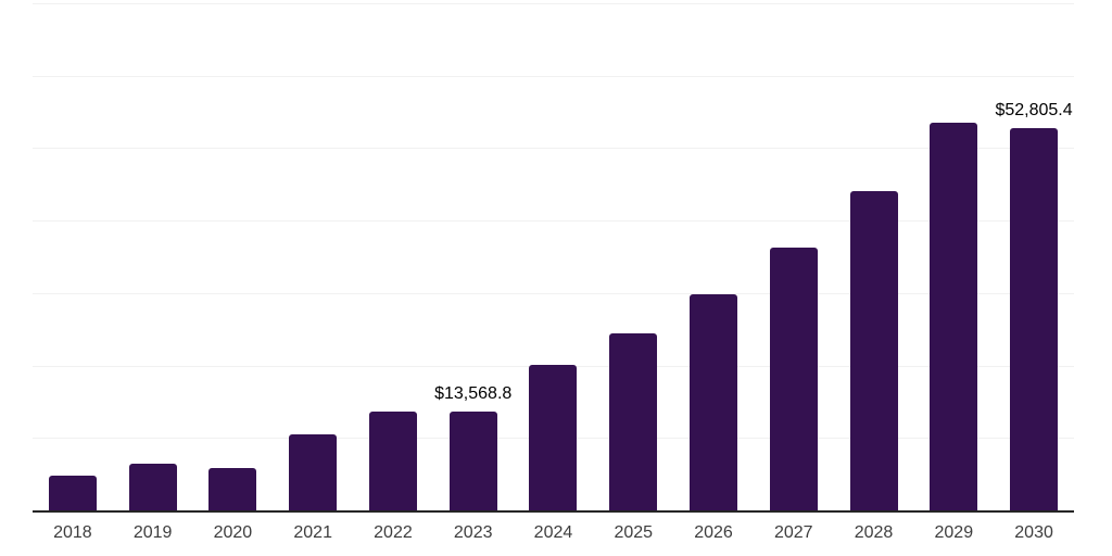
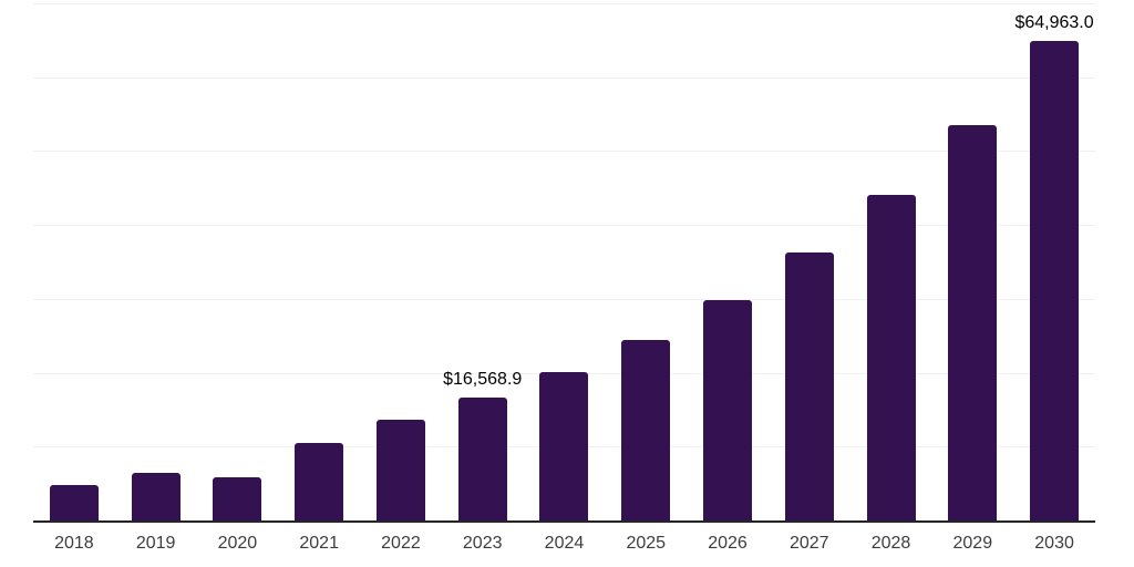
2023: $13,568.8 -> $16,568.9
2030: $52,805.4 -> $64,963.0
